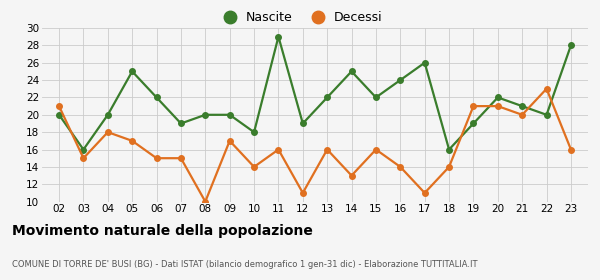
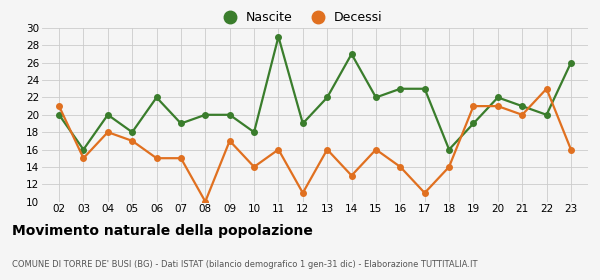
Nascite/05: 25 -> 18
Nascite/14: 25 -> 27
Nascite/16: 24 -> 23
Nascite/17: 26 -> 23
Nascite/23: 28 -> 26
